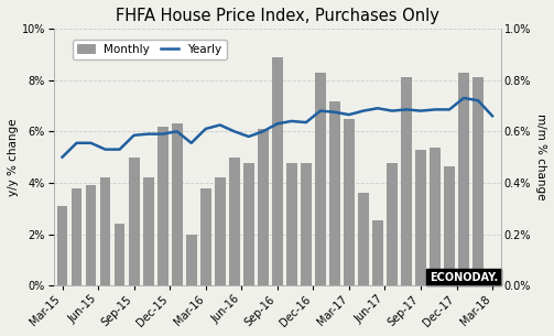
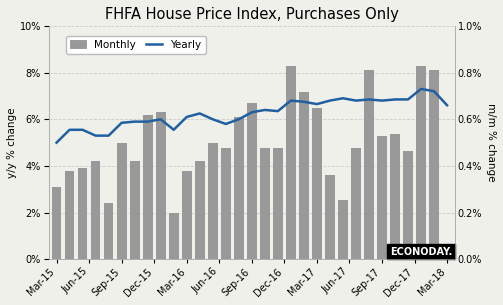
Monthly/Sep-16: 8.90% -> 6.70%
